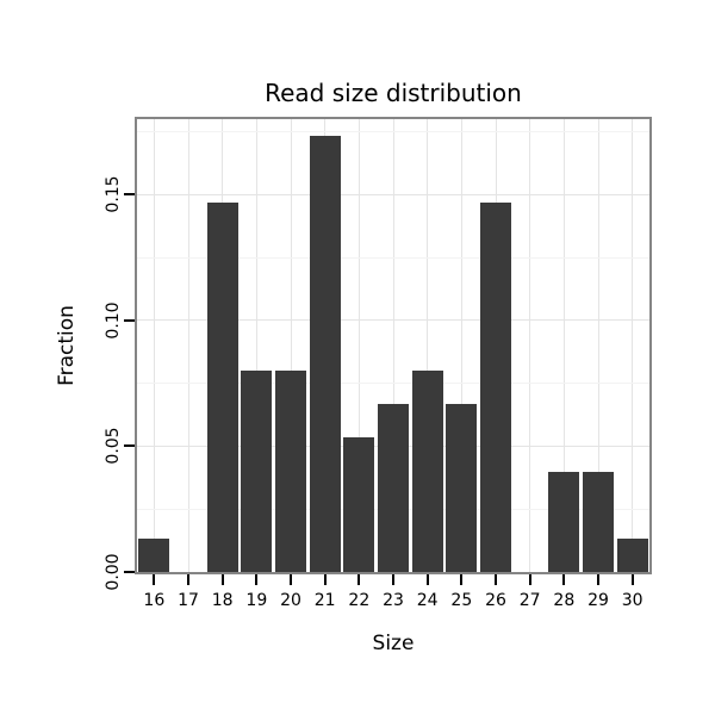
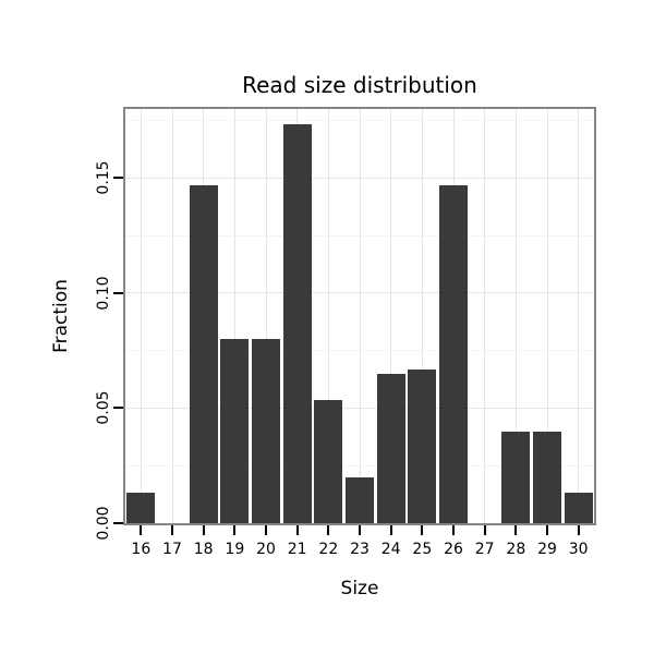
23: 0.067 -> 0.020
24: 0.080 -> 0.065
